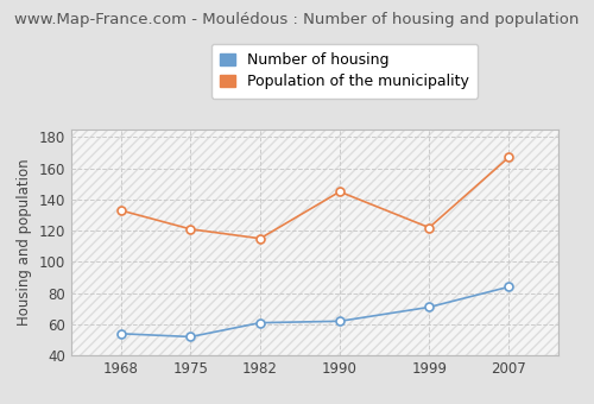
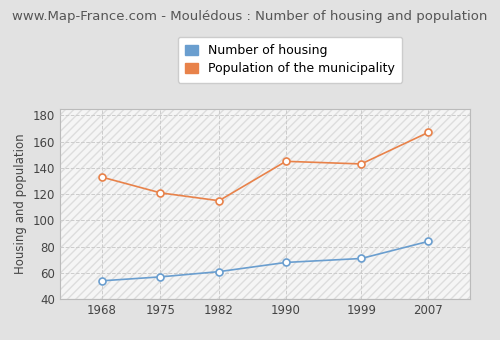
Number of housing/1975: 52 -> 57
Number of housing/1990: 62 -> 68
Population of the municipality/1999: 122 -> 143
